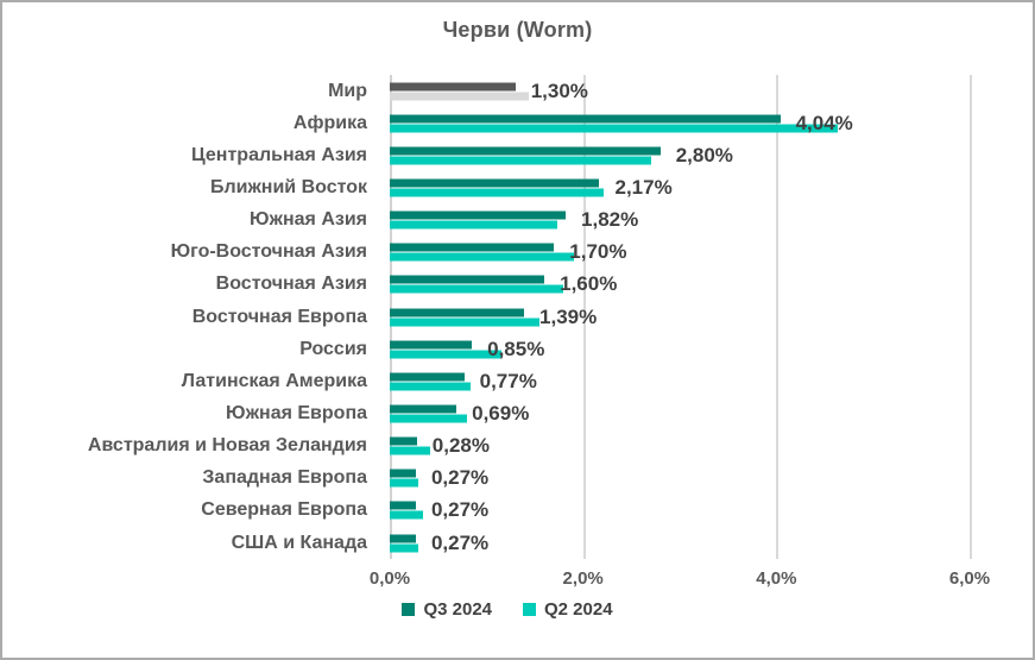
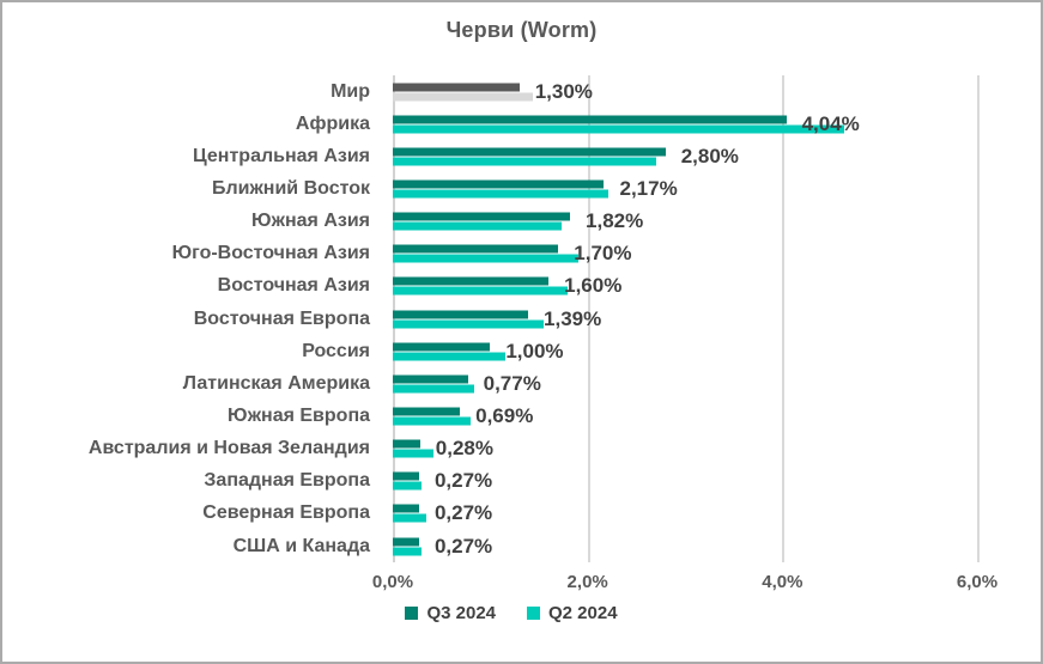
Q3 2024/Россия: 0,85% -> 1,00%
